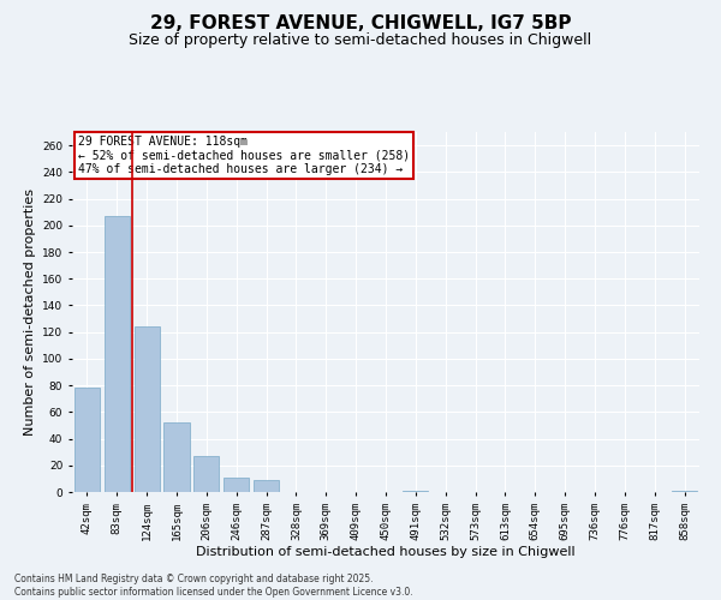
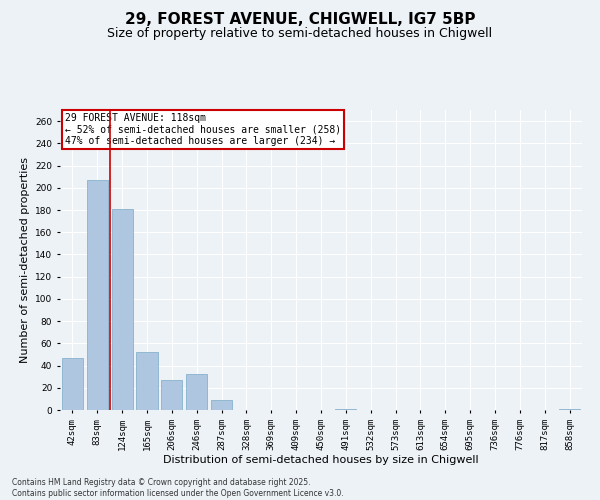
42sqm: 78 -> 47
124sqm: 124 -> 181
246sqm: 11 -> 32
